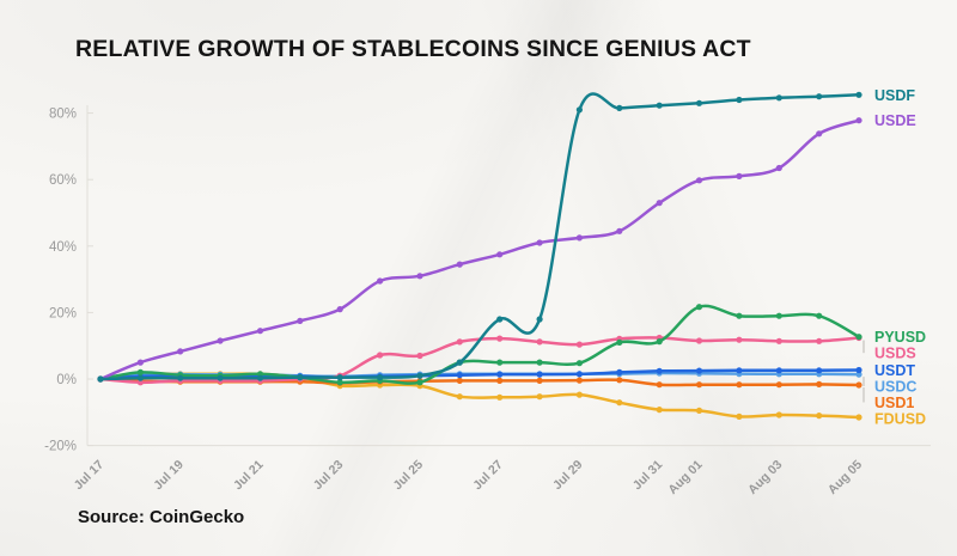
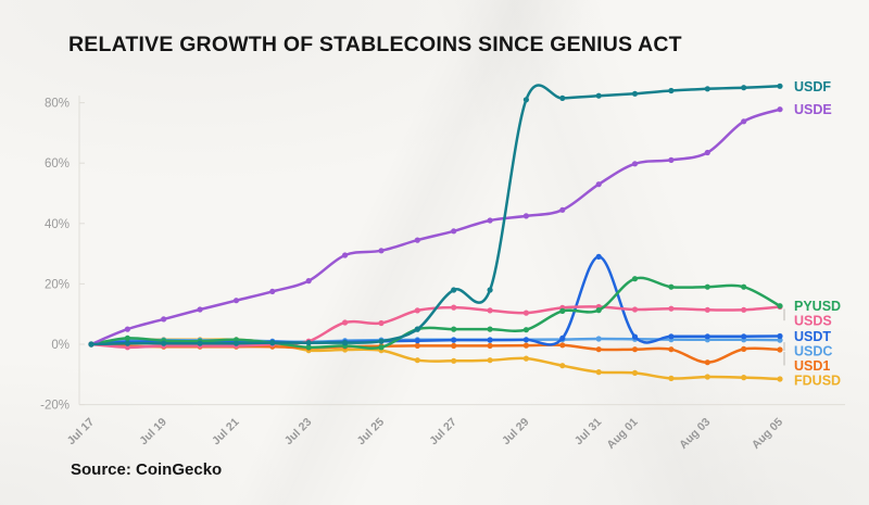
USDT/Jul 31: 2% -> 29%
USD1/Aug 03: -2% -> -6%
